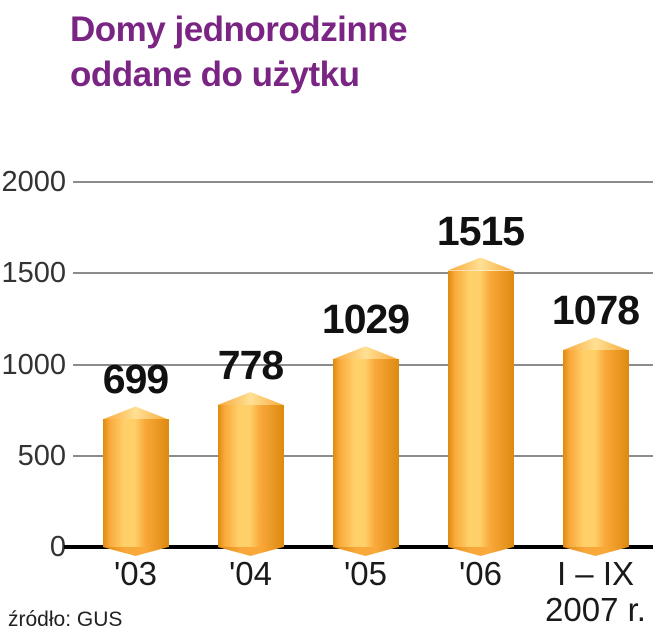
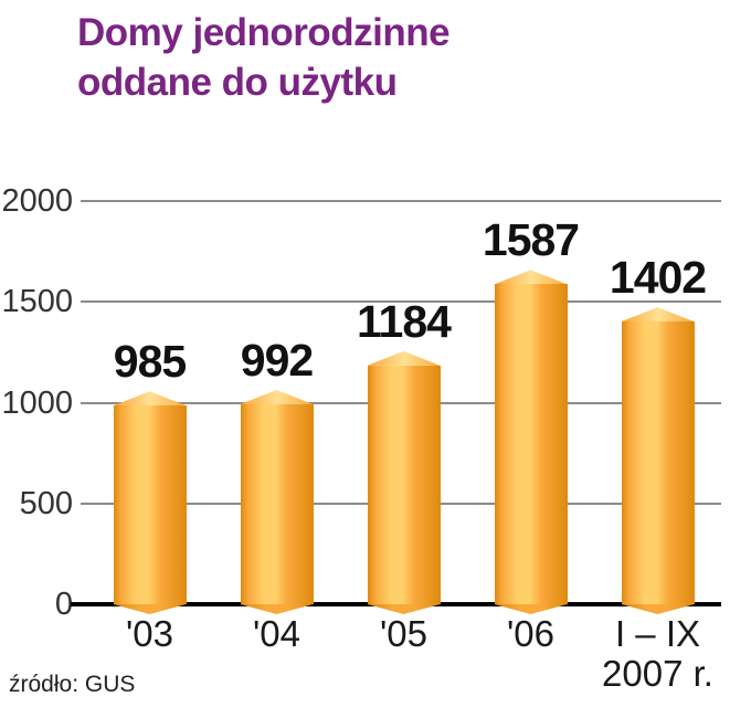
'03: 699 -> 985
'04: 778 -> 992
'05: 1029 -> 1184
'06: 1515 -> 1587
I – IX 2007 r.: 1078 -> 1402
